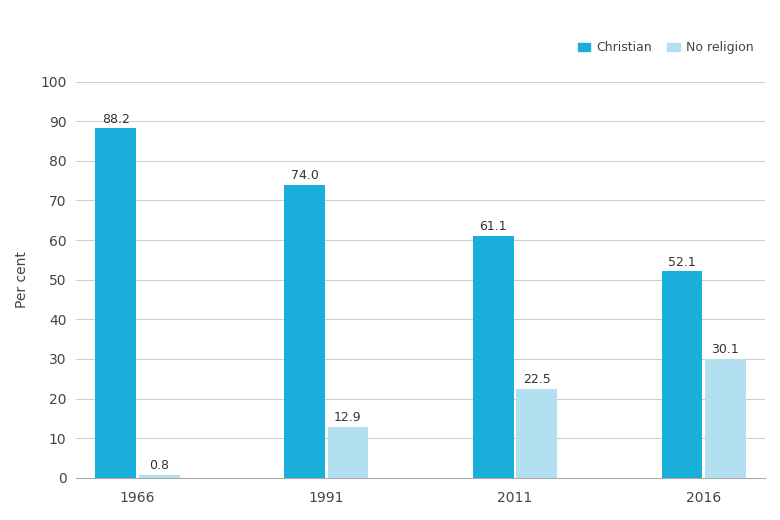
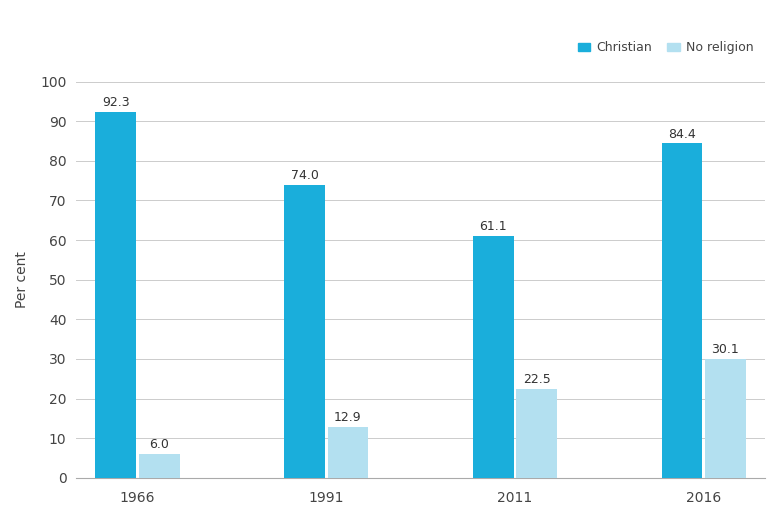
Christian/1966: 88.2 -> 92.3
No religion/1966: 0.8 -> 6.0
Christian/2016: 52.1 -> 84.4
